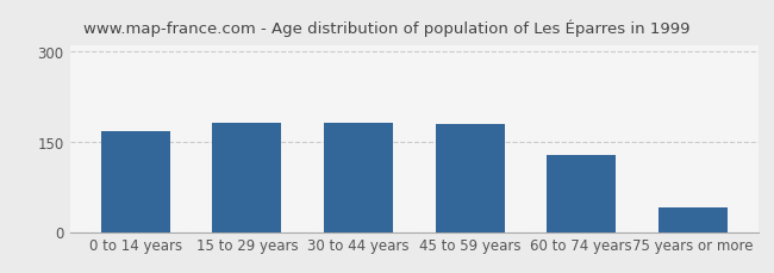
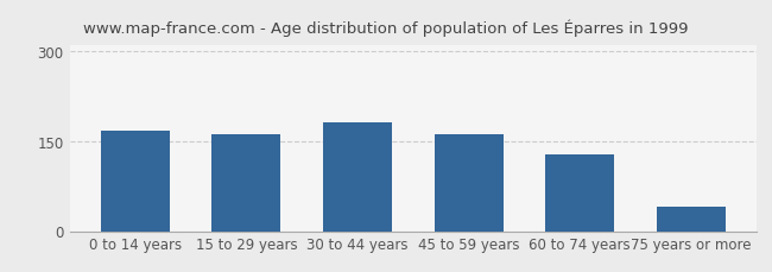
15 to 29 years: 182 -> 162
45 to 59 years: 180 -> 162
